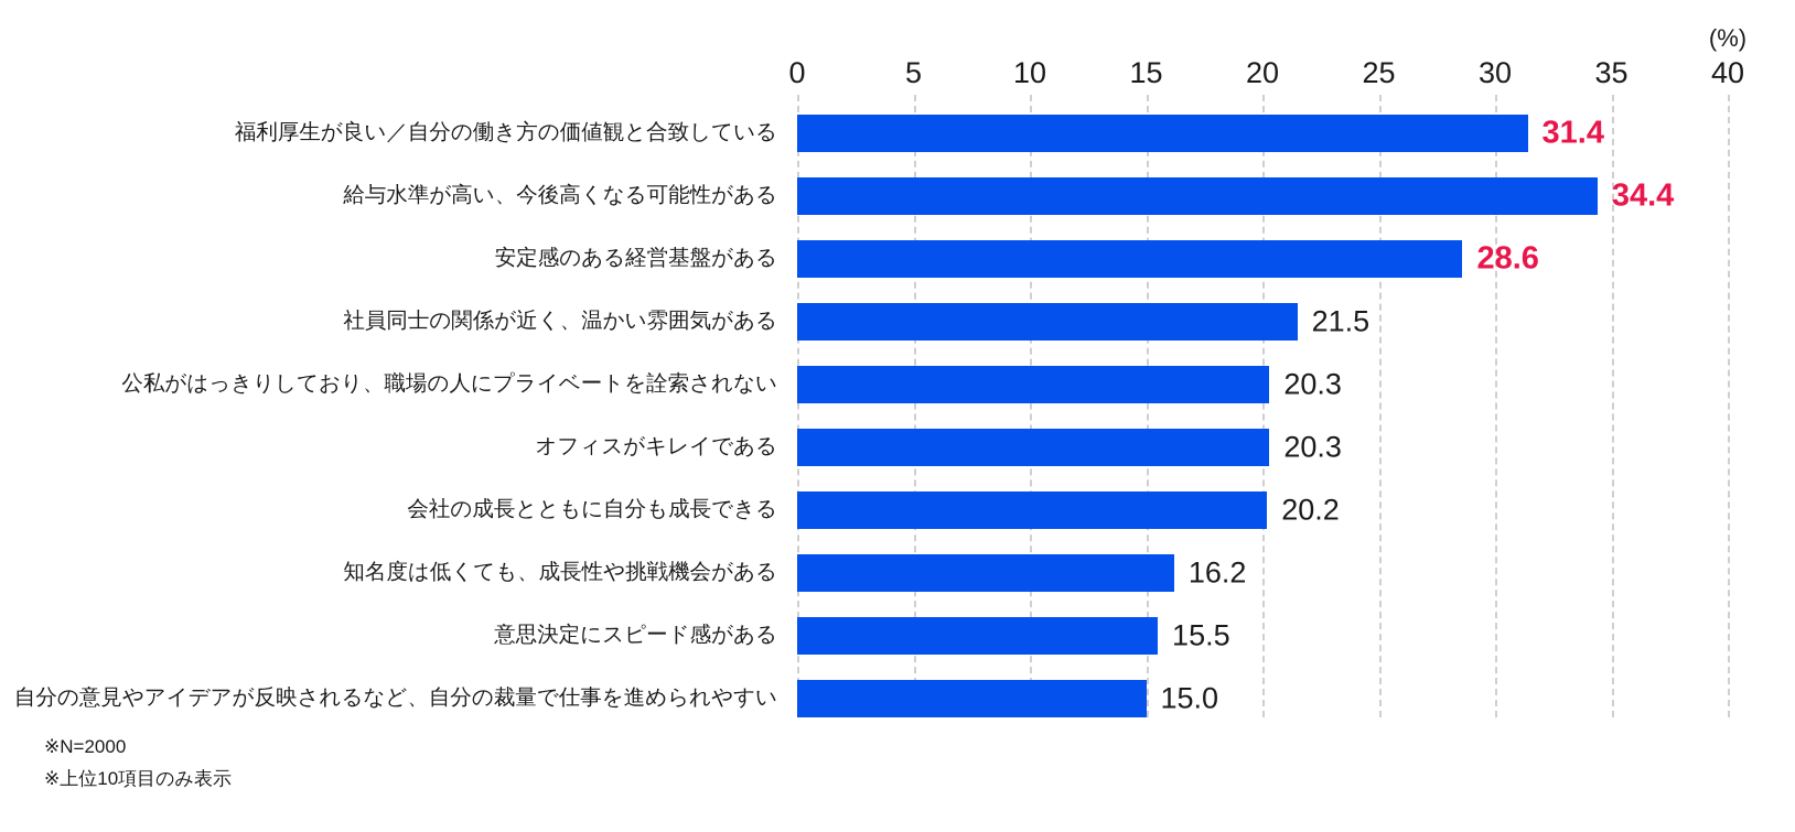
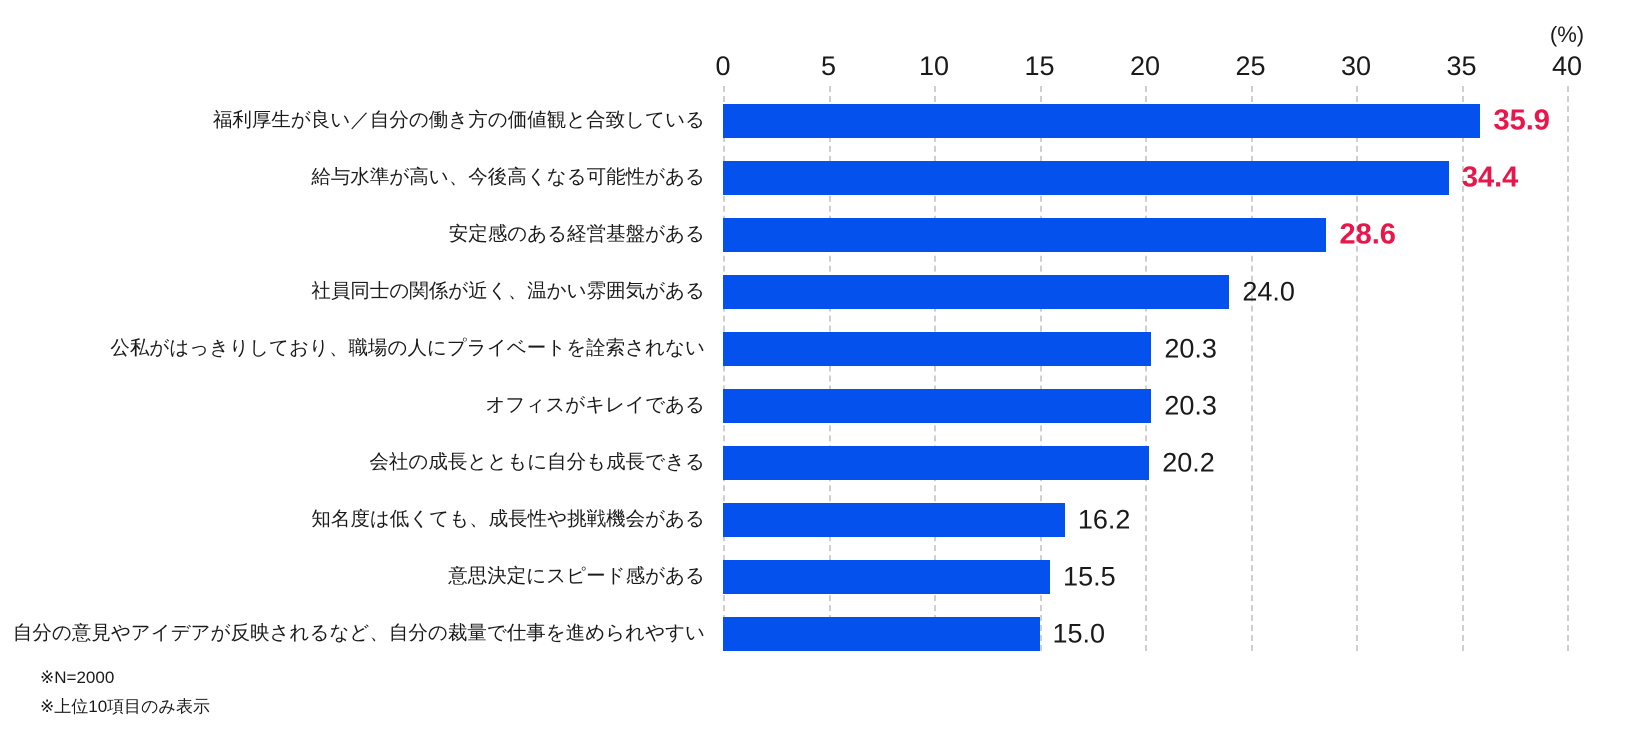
福利厚生が良い／自分の働き方の価値観と合致している: 31.4 -> 35.9
社員同士の関係が近く、温かい雰囲気がある: 21.5 -> 24.0
